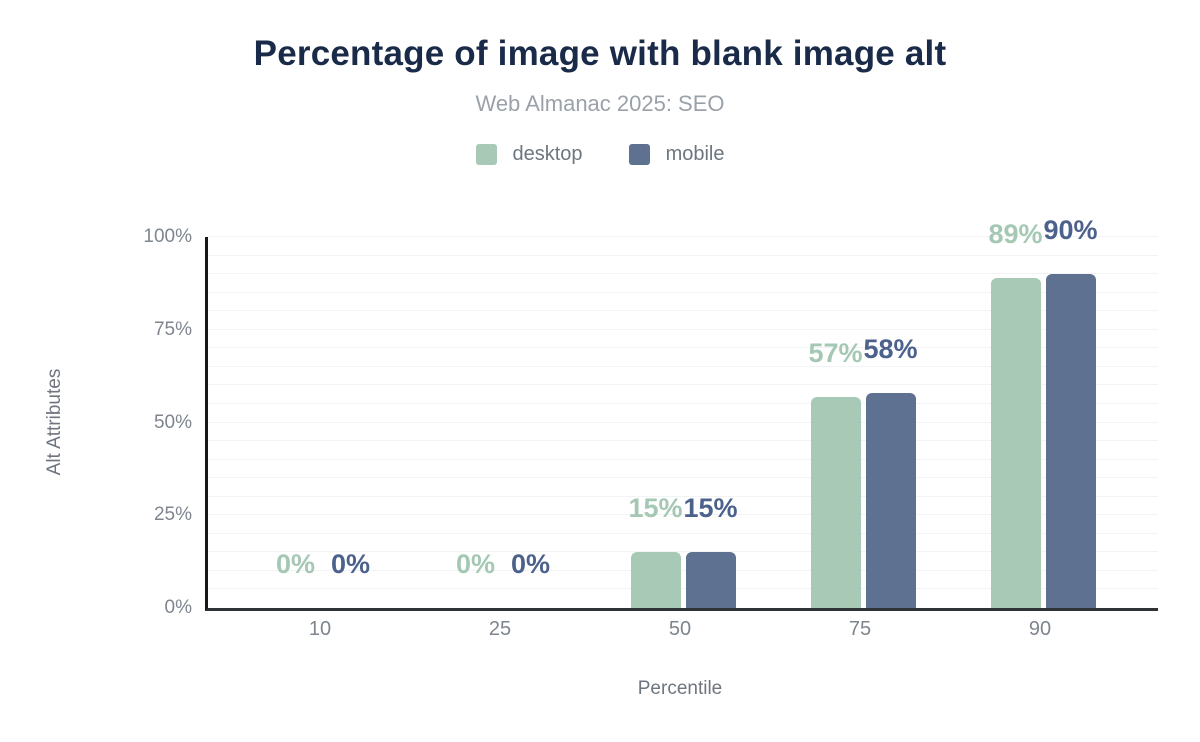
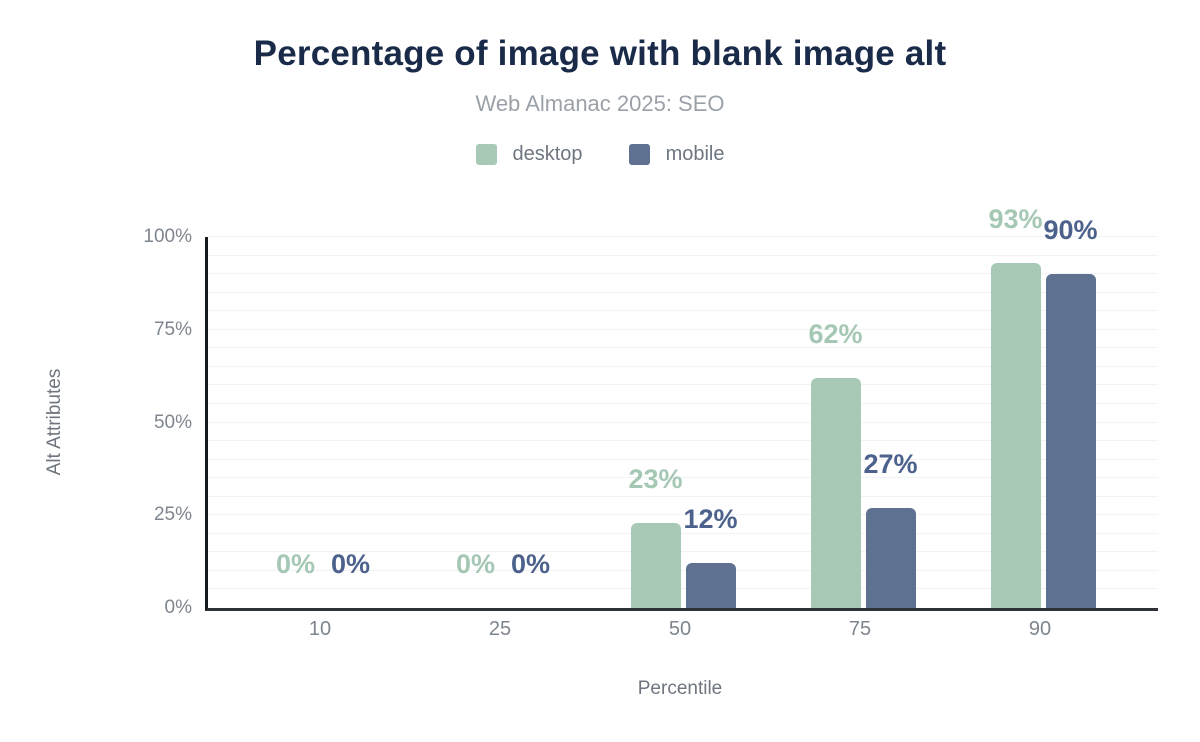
desktop/50: 15% -> 23%
mobile/50: 15% -> 12%
desktop/75: 57% -> 62%
mobile/75: 58% -> 27%
desktop/90: 89% -> 93%
